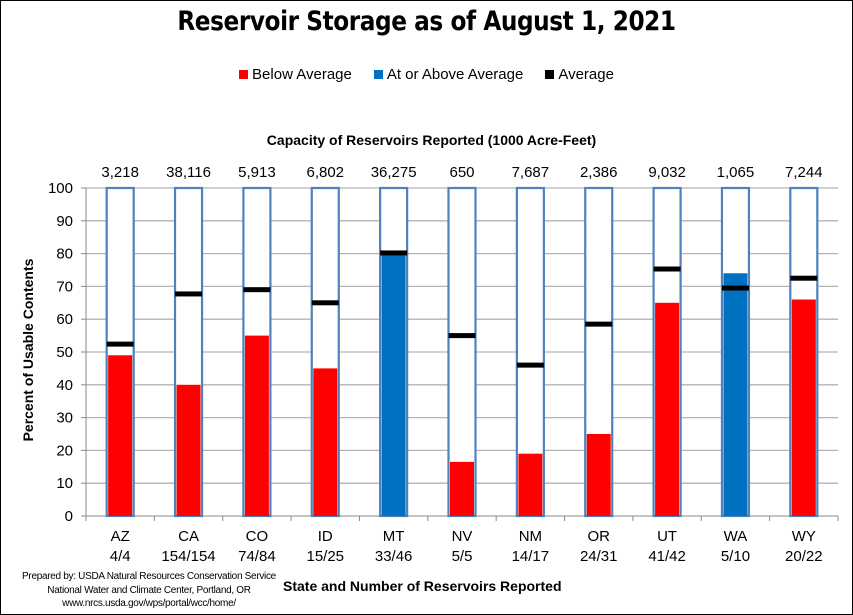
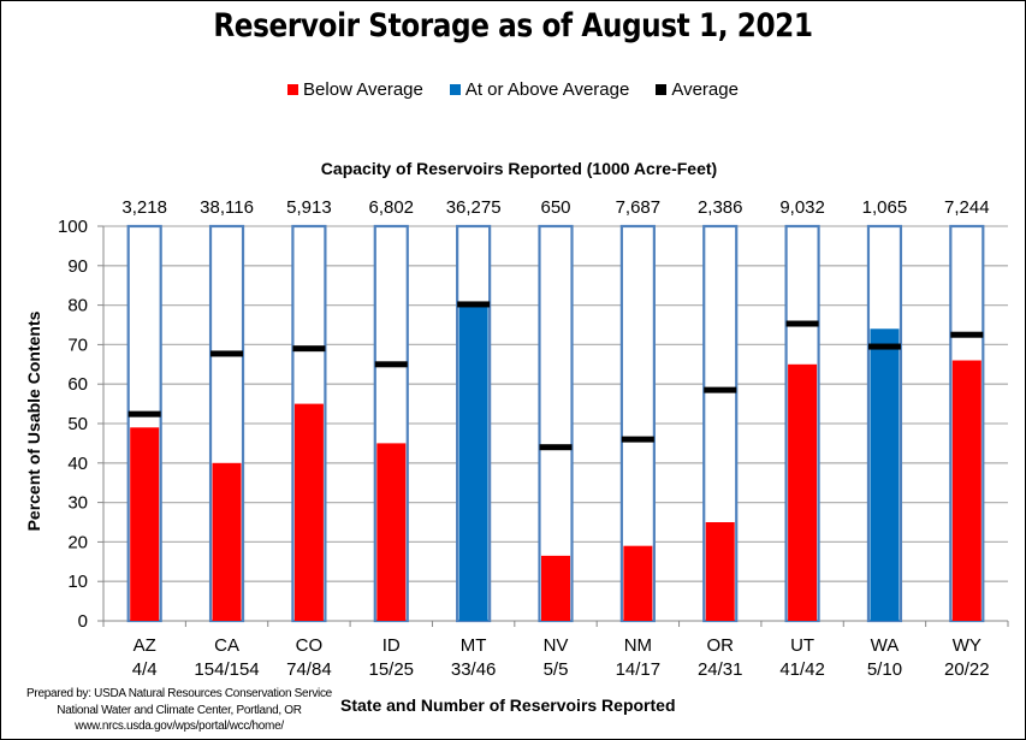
Average/NV: 55 -> 44
